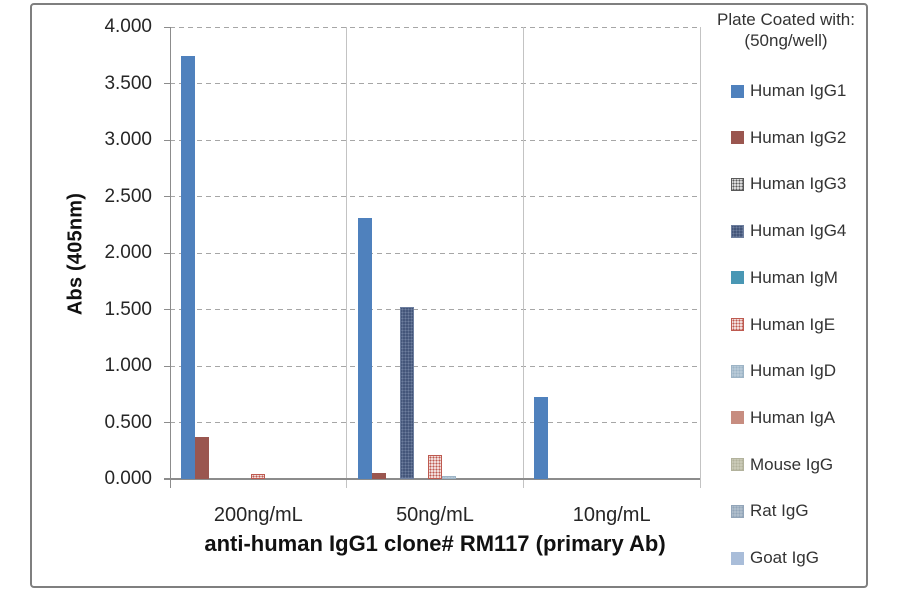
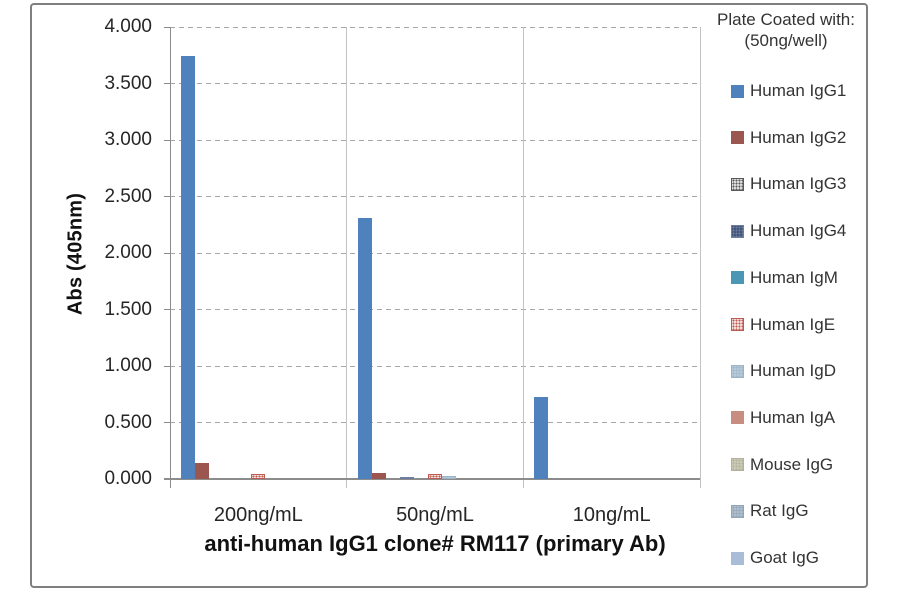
Human IgG2/200ng/mL: 0.37 -> 0.14
Human IgG4/50ng/mL: 1.52 -> 0.01
Human IgE/50ng/mL: 0.21 -> 0.04
